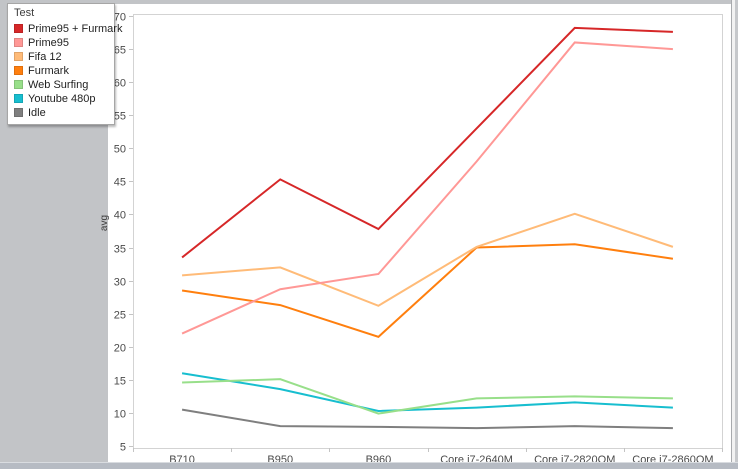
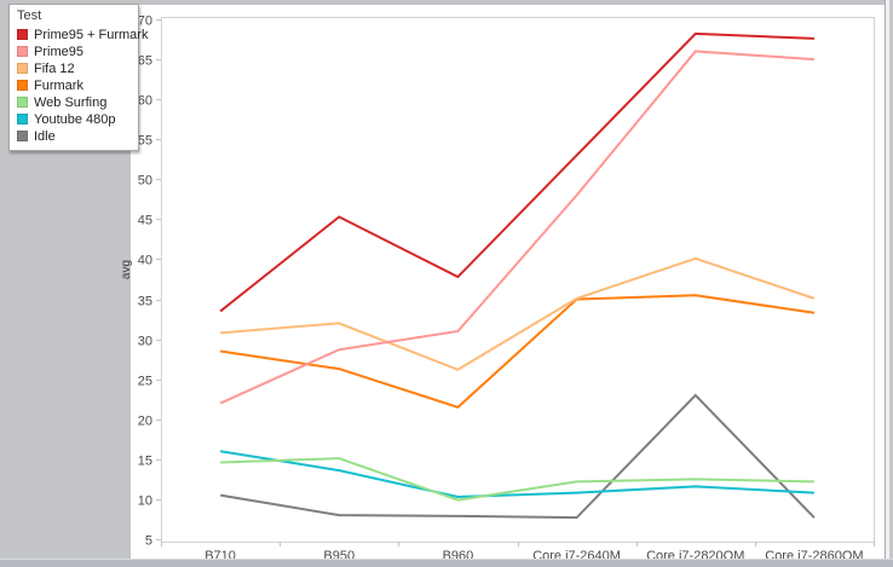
Idle/Core i7-2820QM: 8 -> 23
